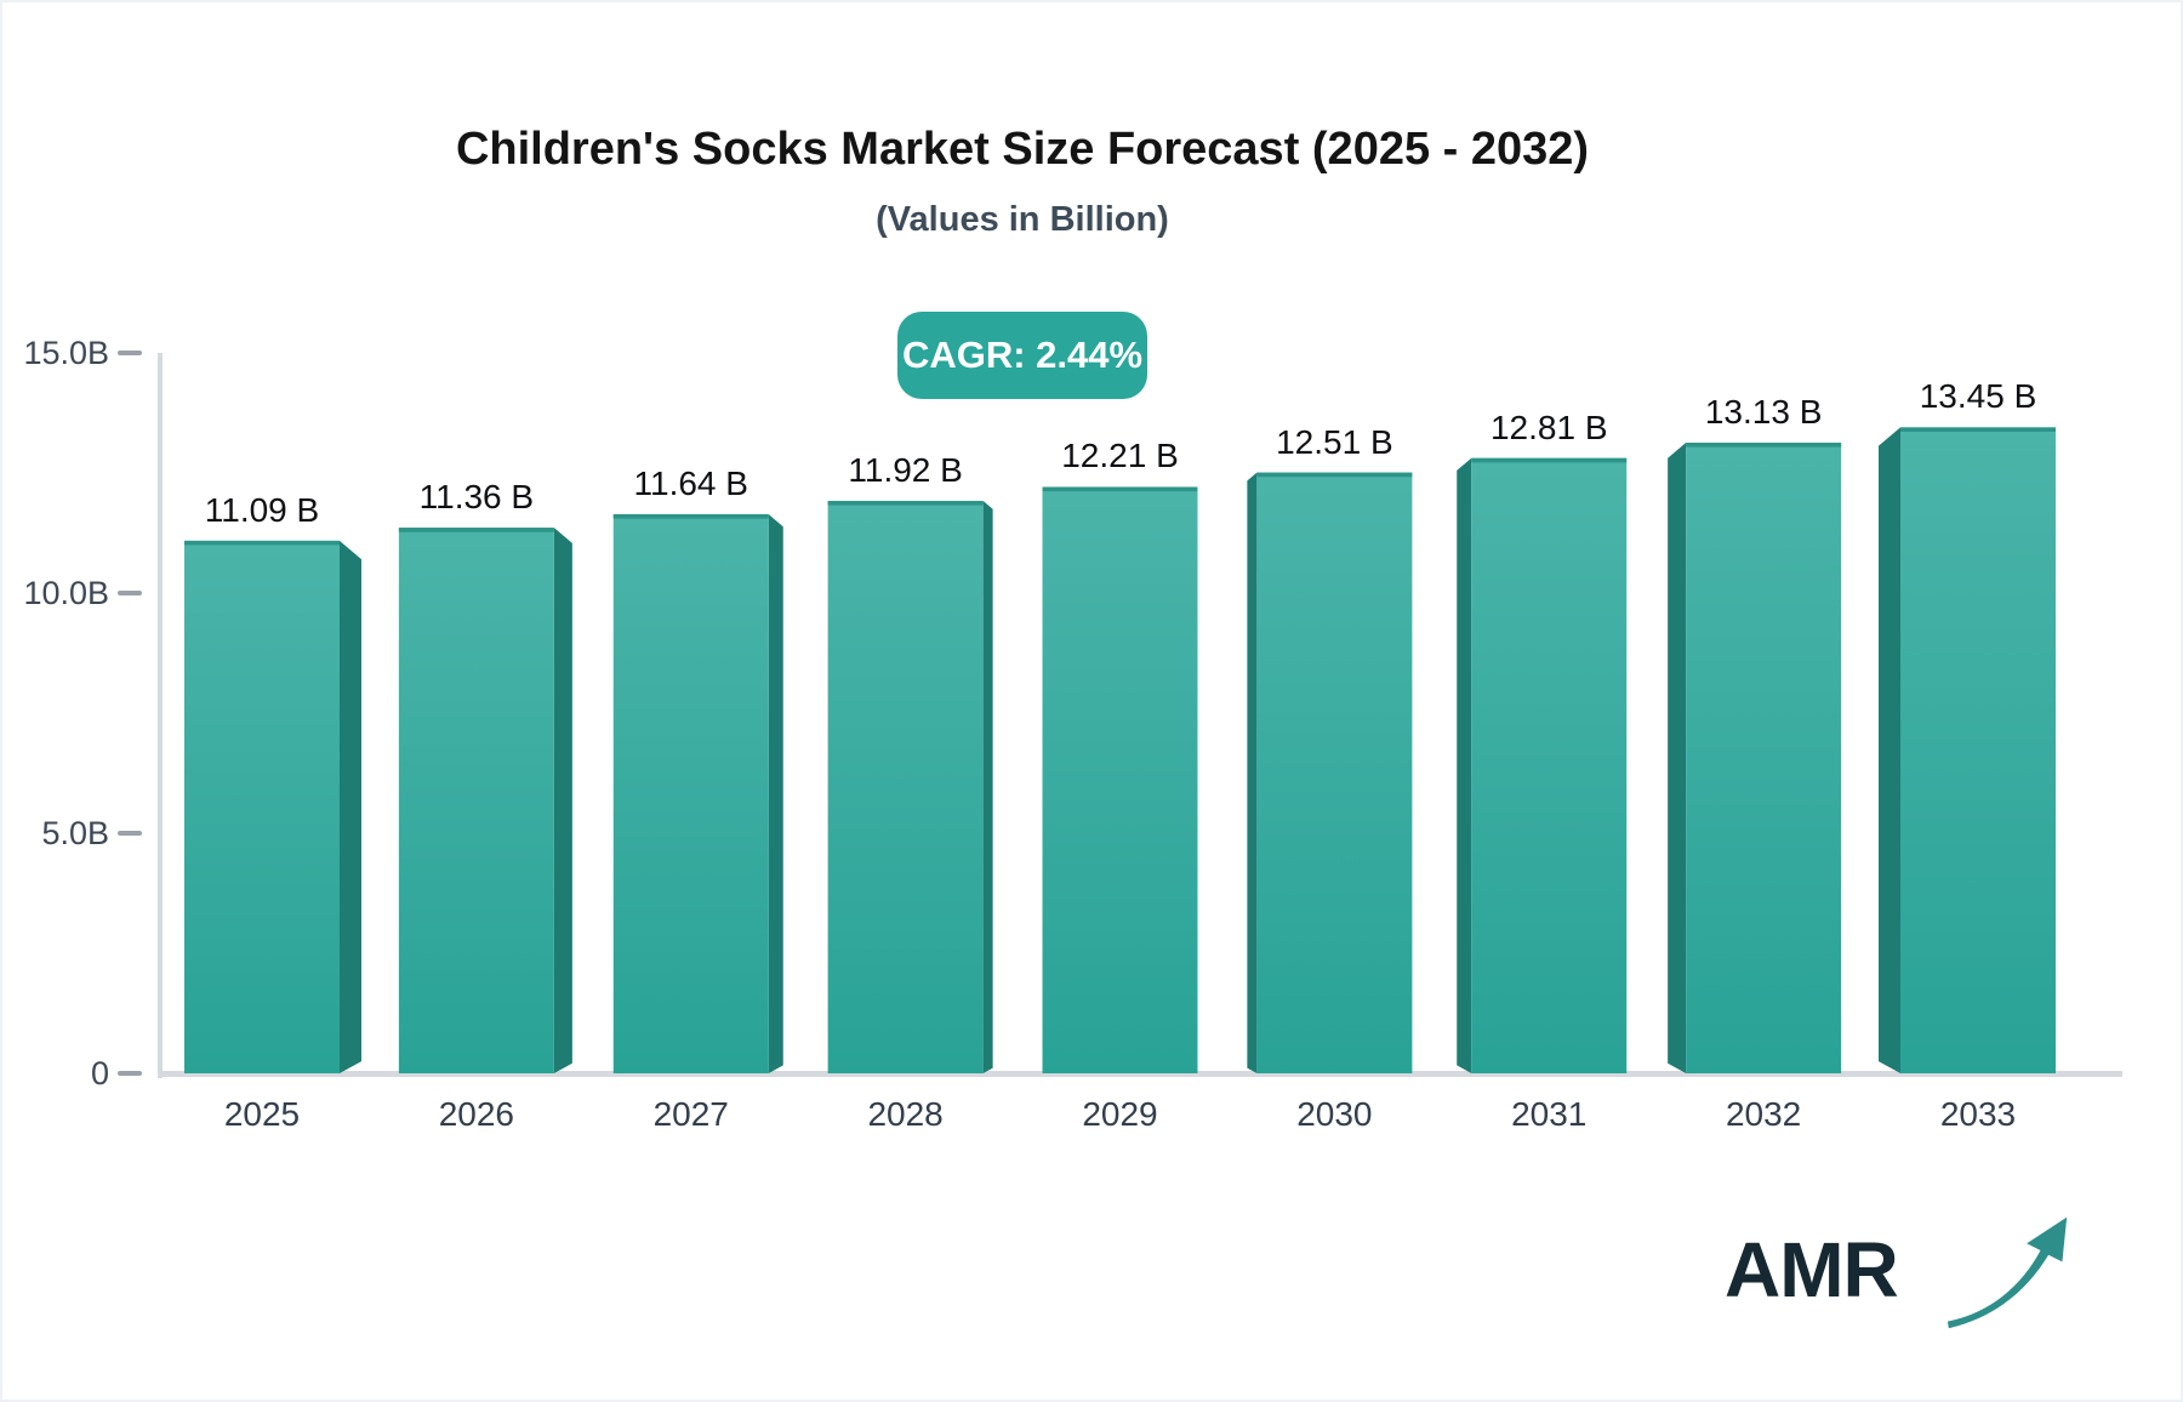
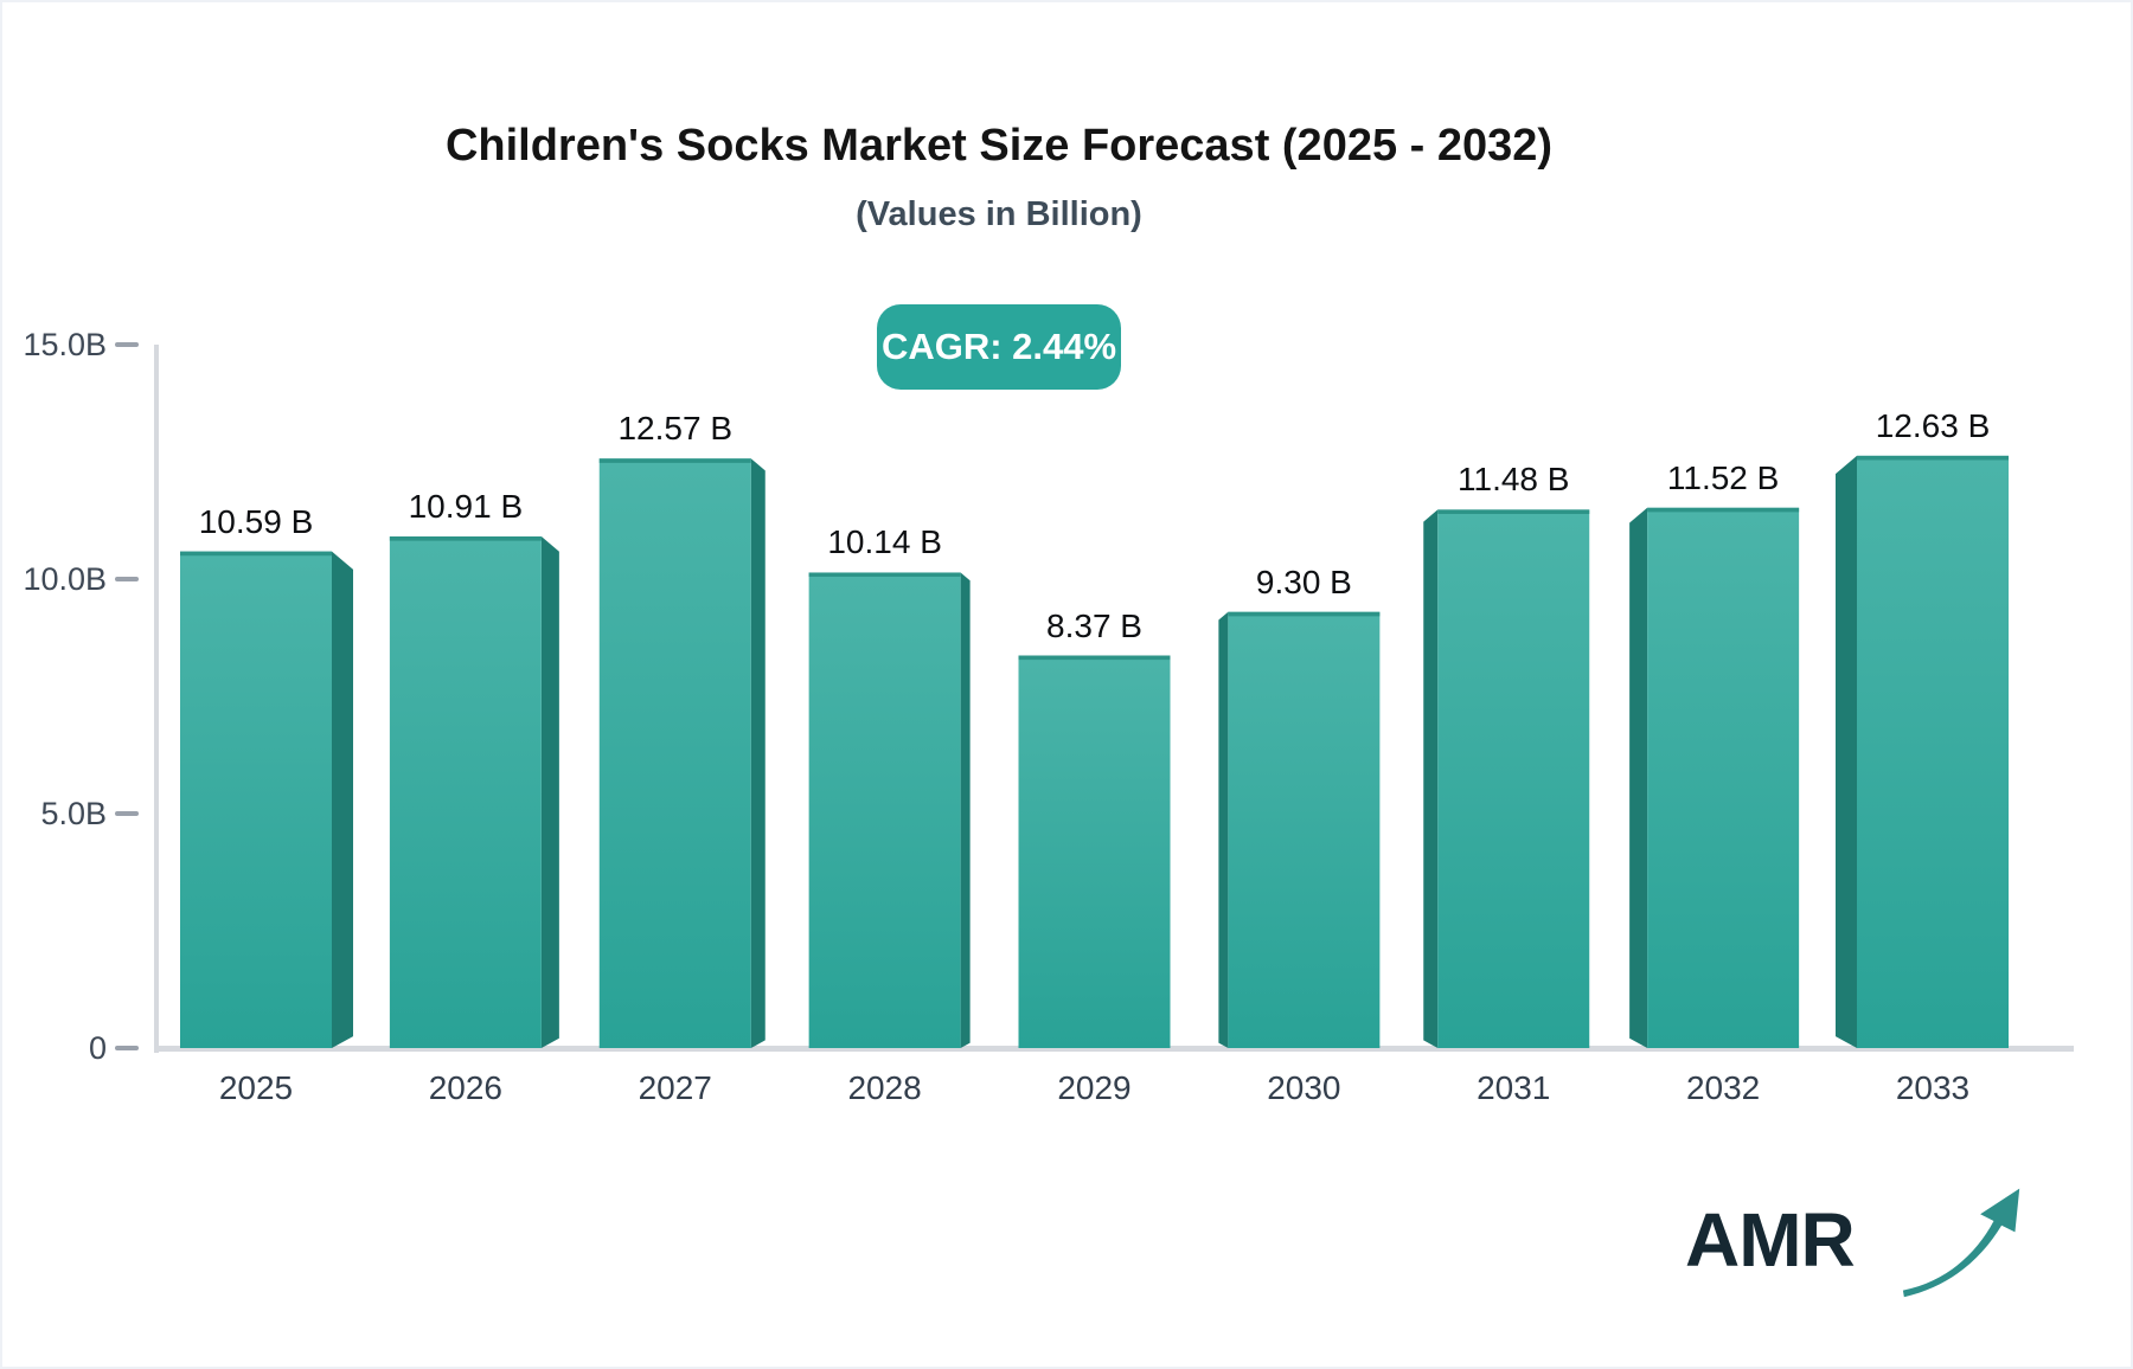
2025: 11.09 -> 10.59
2026: 11.36 -> 10.91
2027: 11.64 -> 12.57
2028: 11.92 -> 10.14
2029: 12.21 -> 8.37
2030: 12.51 -> 9.30
2031: 12.81 -> 11.48
2032: 13.13 -> 11.52
2033: 13.45 -> 12.63
